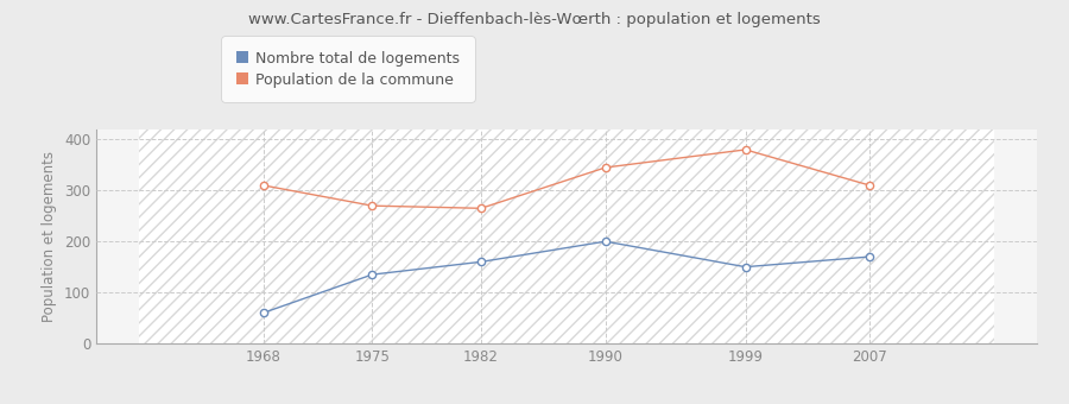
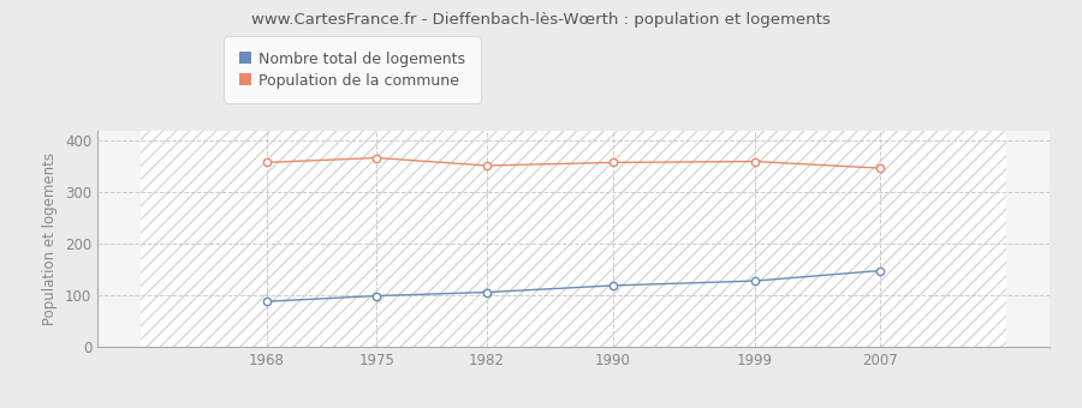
Nombre total de logements/1968: 60 -> 88
Population de la commune/1968: 310 -> 358
Nombre total de logements/1975: 135 -> 99
Population de la commune/1975: 270 -> 367
Nombre total de logements/1982: 160 -> 106
Population de la commune/1982: 265 -> 352
Nombre total de logements/1990: 200 -> 119
Population de la commune/1990: 345 -> 358
Nombre total de logements/1999: 150 -> 128
Population de la commune/1999: 380 -> 360
Nombre total de logements/2007: 170 -> 148
Population de la commune/2007: 310 -> 347
